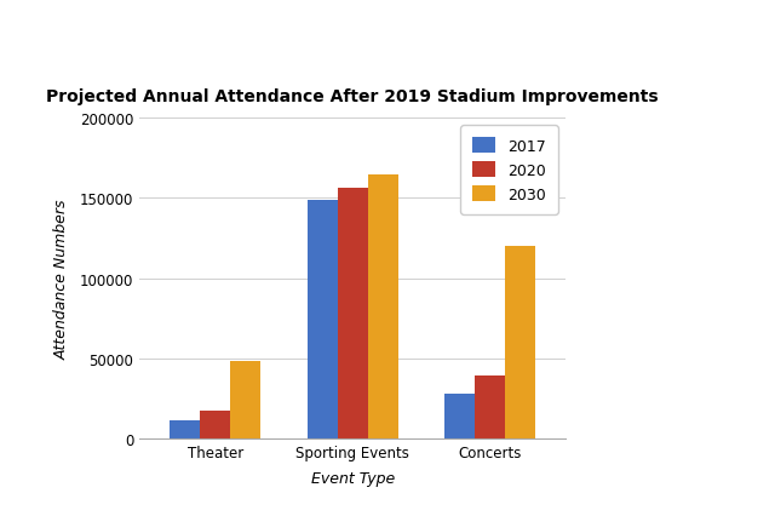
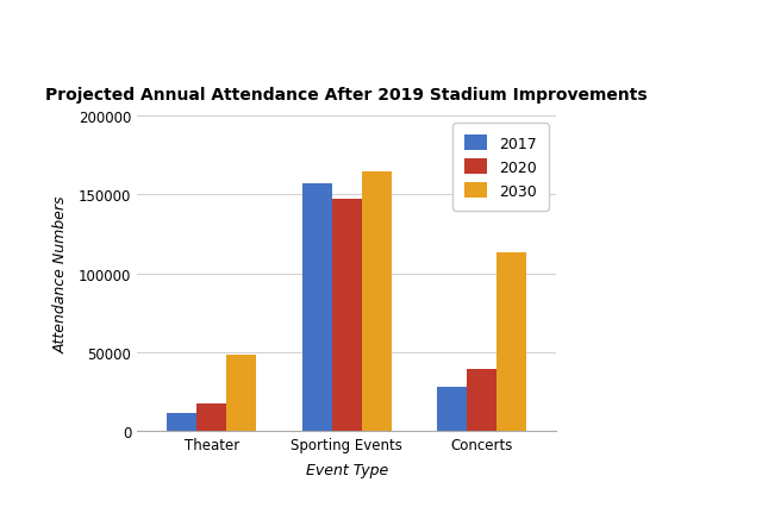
2017/Sporting Events: 149000 -> 157000
2020/Sporting Events: 156000 -> 147000
2030/Concerts: 120000 -> 113000
